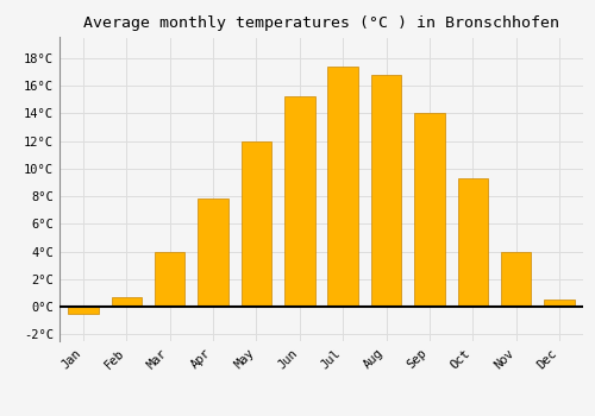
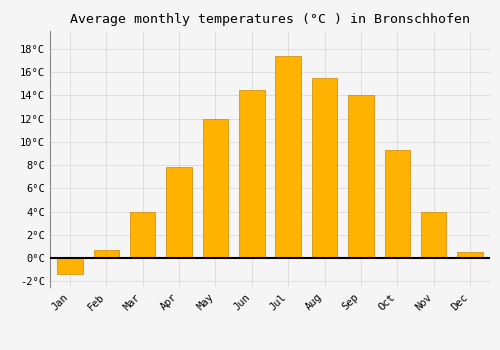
Jan: -0.5°C -> -1.4°C
Jun: 15.2°C -> 14.5°C
Aug: 16.8°C -> 15.5°C
